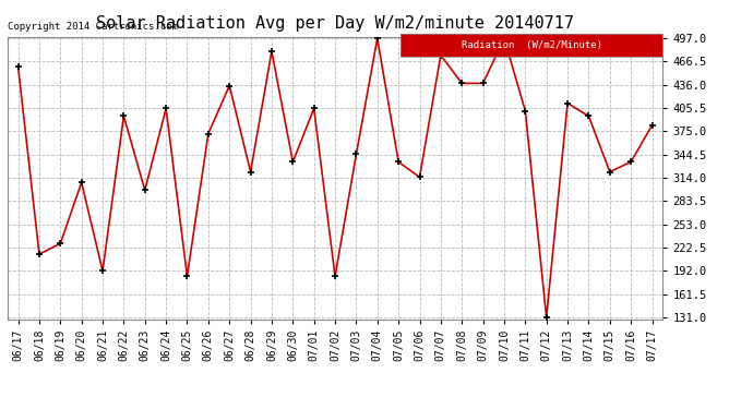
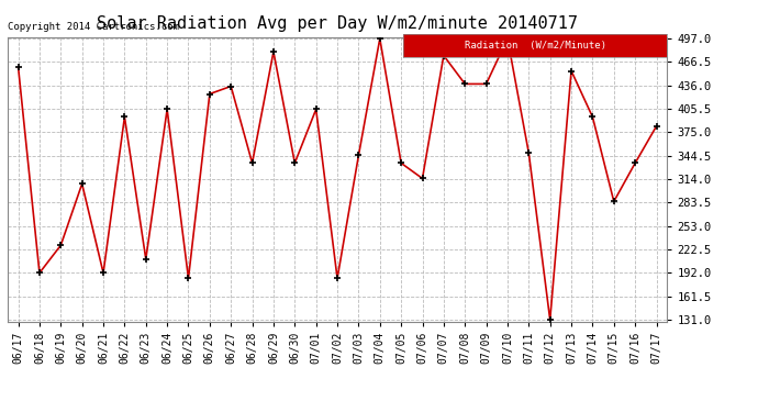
06/18: 214 -> 192
06/23: 298 -> 210
06/26: 372 -> 425
06/28: 322 -> 335
07/11: 402 -> 348
07/13: 412 -> 455
07/15: 322 -> 285
